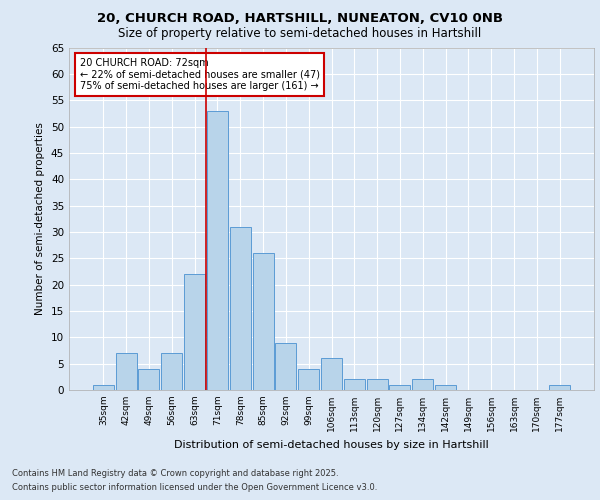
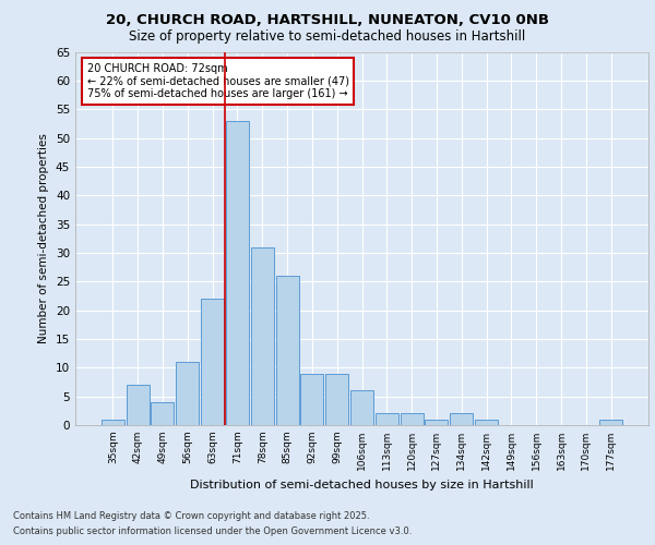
56sqm: 7 -> 11
99sqm: 4 -> 9
